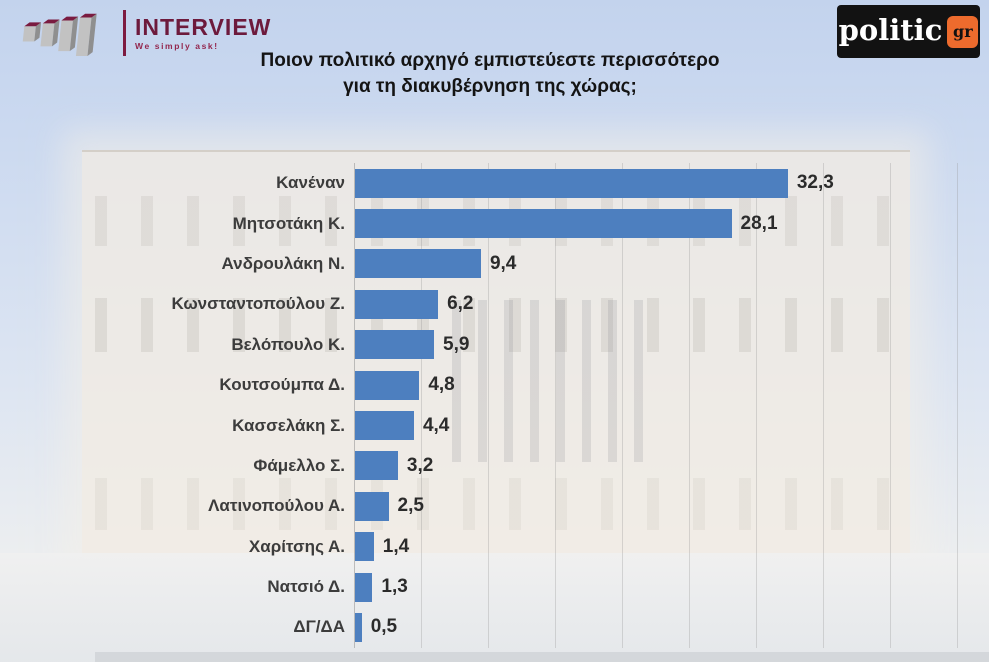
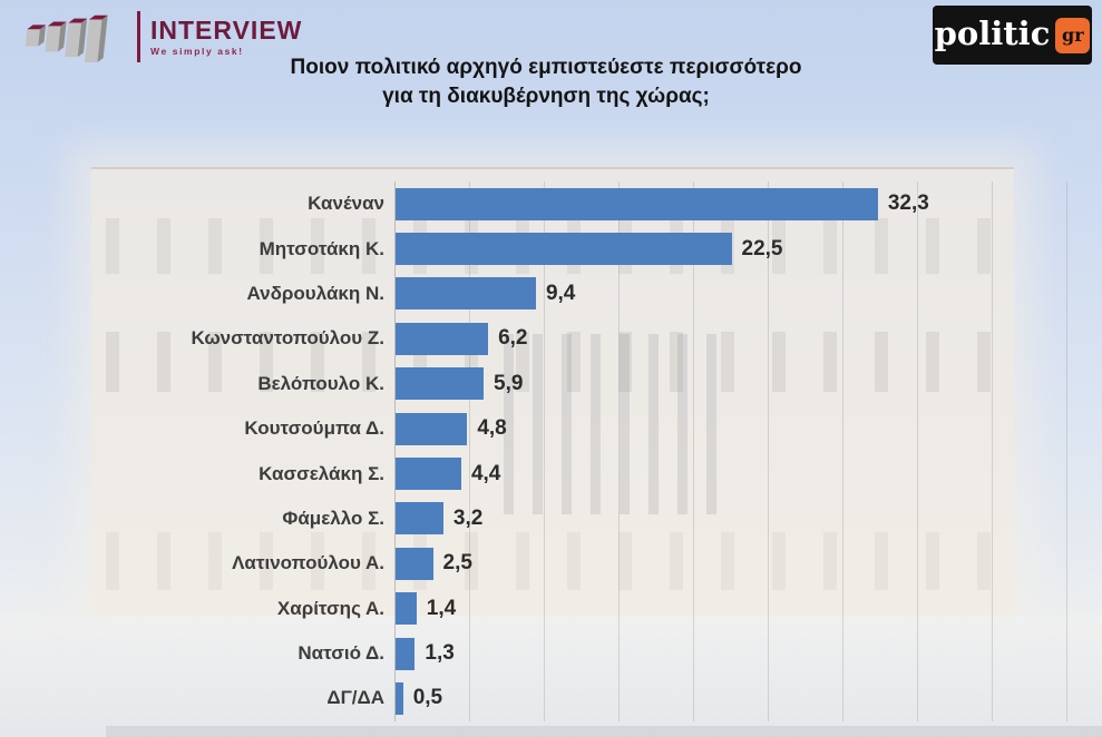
Μητσοτάκη Κ.: 28,1 -> 22,5
